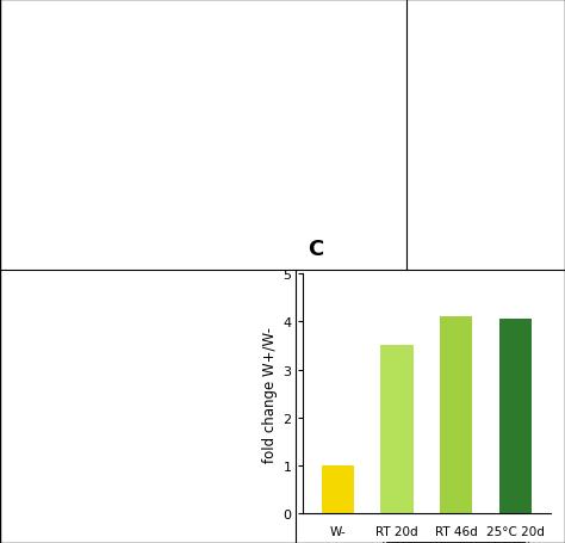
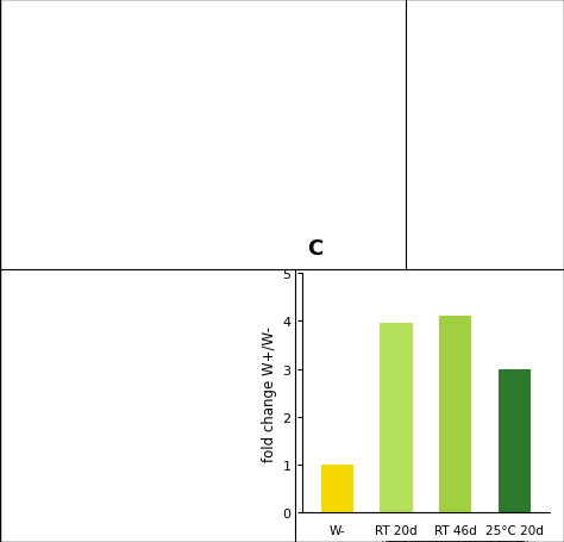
RT 20d: 3.50 -> 3.95
25°C 20d: 4.05 -> 3.00
